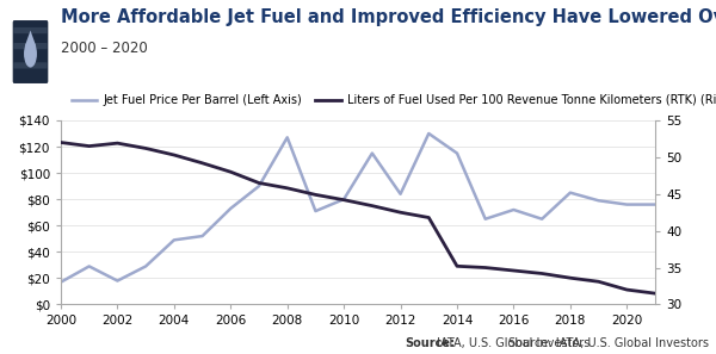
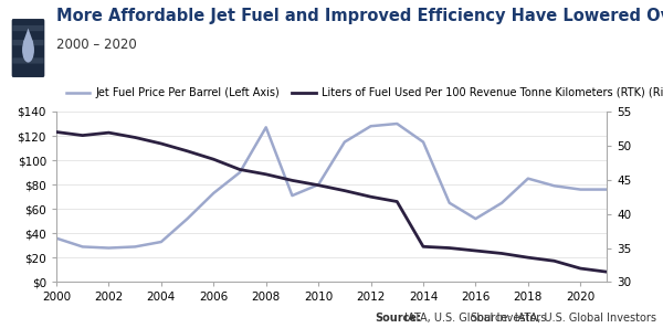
Jet Fuel Price Per Barrel (Left Axis)/2000: $17 -> $36
Jet Fuel Price Per Barrel (Left Axis)/2002: $18 -> $28
Jet Fuel Price Per Barrel (Left Axis)/2004: $49 -> $33
Jet Fuel Price Per Barrel (Left Axis)/2012: $84 -> $128
Jet Fuel Price Per Barrel (Left Axis)/2016: $72 -> $52
